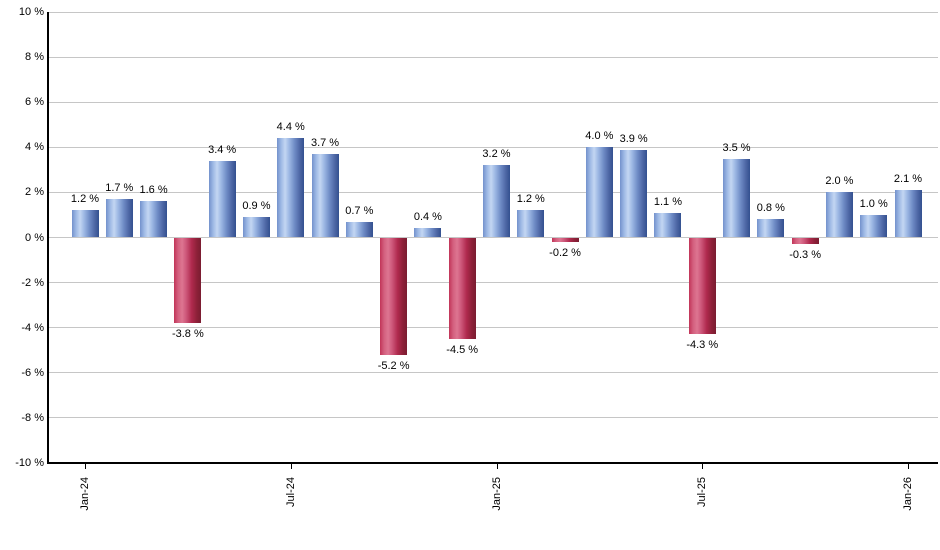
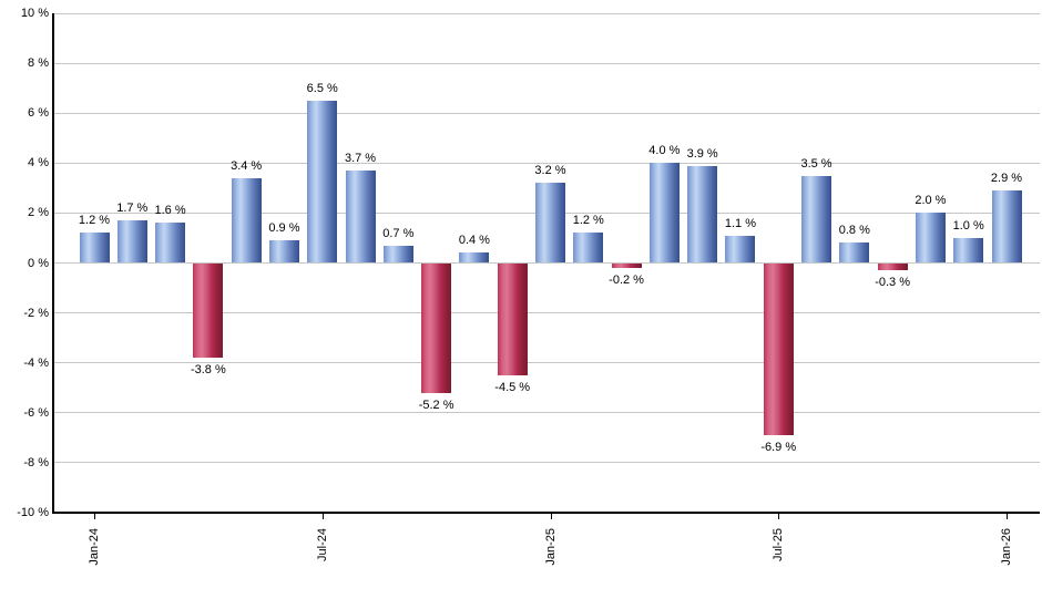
Jul-24: 4.4 -> 6.5
Jul-25: -4.3 -> -6.9
Jan-26: 2.1 -> 2.9
